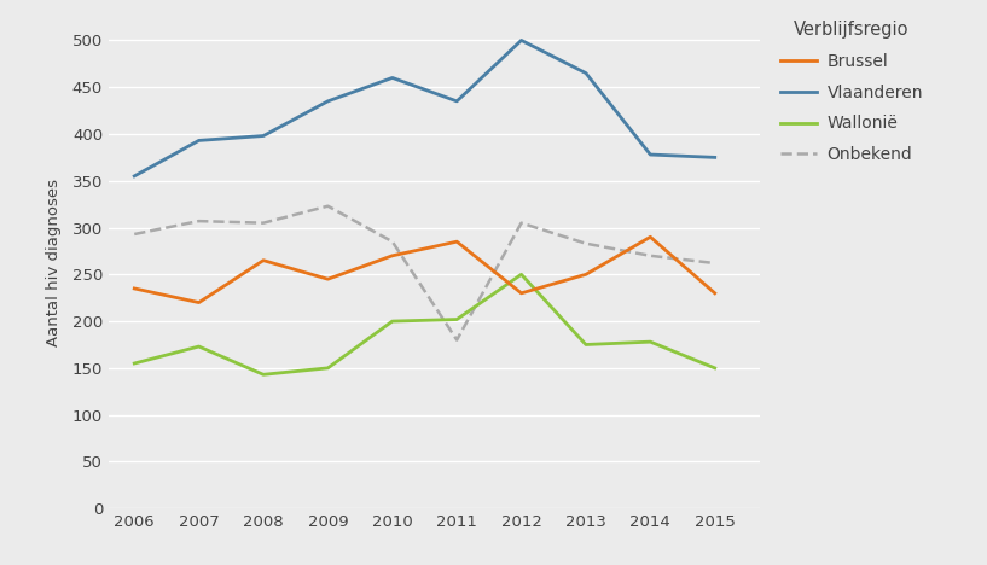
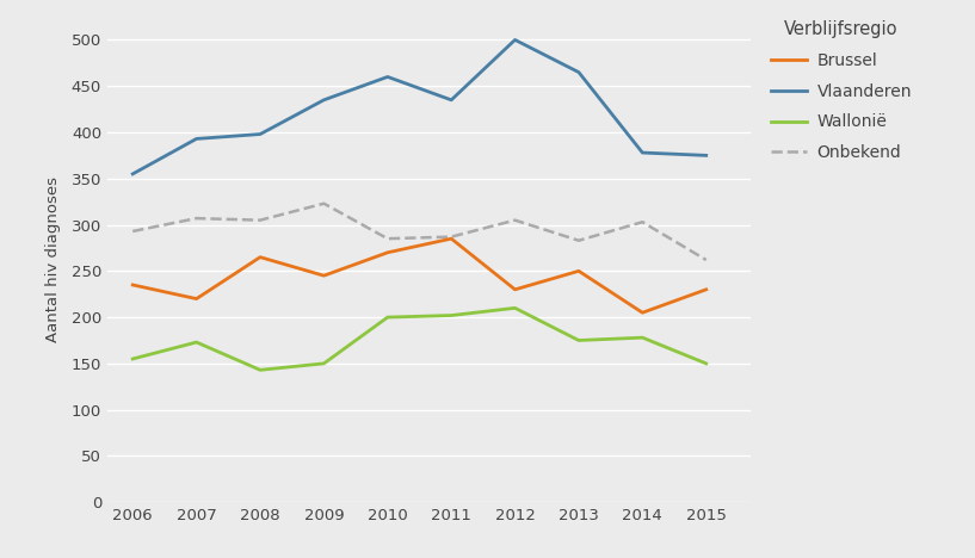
Onbekend/2011: 180 -> 287
Wallonië/2012: 250 -> 210
Brussel/2014: 290 -> 205
Onbekend/2014: 270 -> 303
